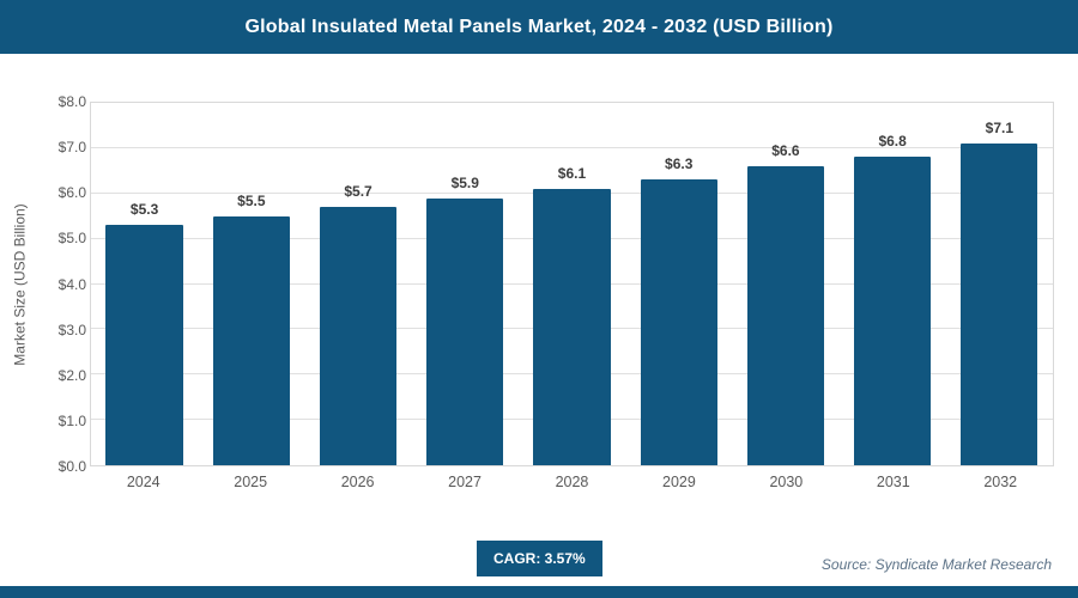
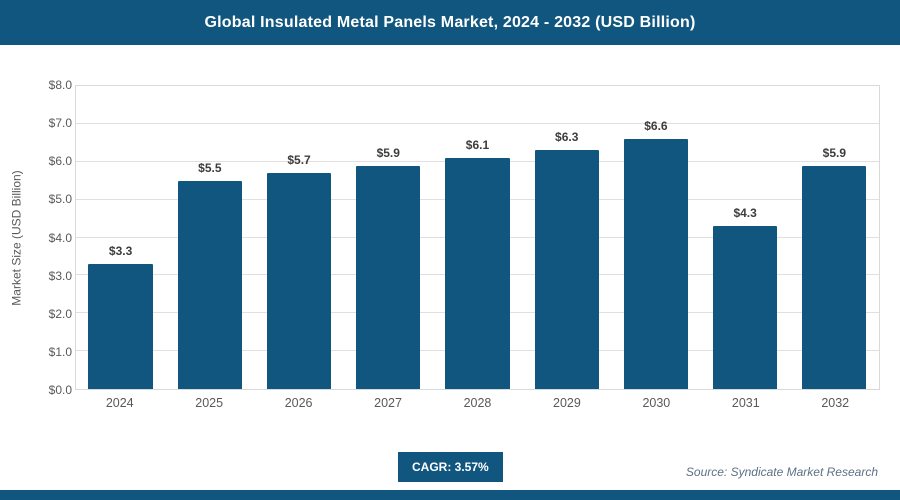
2024: $5.3 -> $3.3
2031: $6.8 -> $4.3
2032: $7.1 -> $5.9
